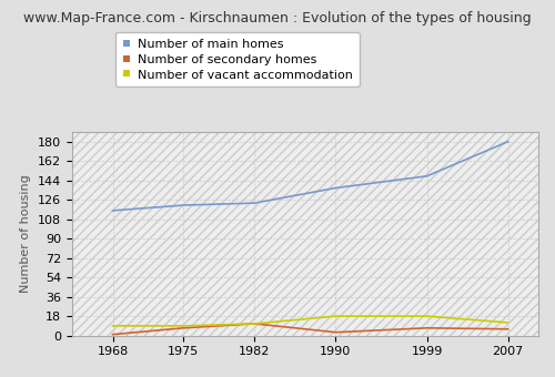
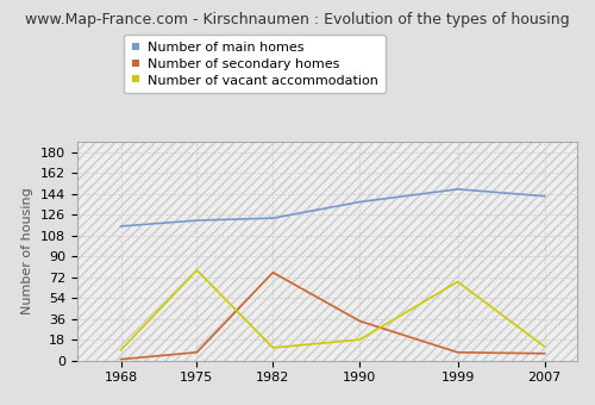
Number of vacant accommodation/1975: 9 -> 78
Number of secondary homes/1982: 11 -> 76
Number of secondary homes/1990: 3 -> 34
Number of vacant accommodation/1999: 18 -> 68
Number of main homes/2007: 180 -> 142
